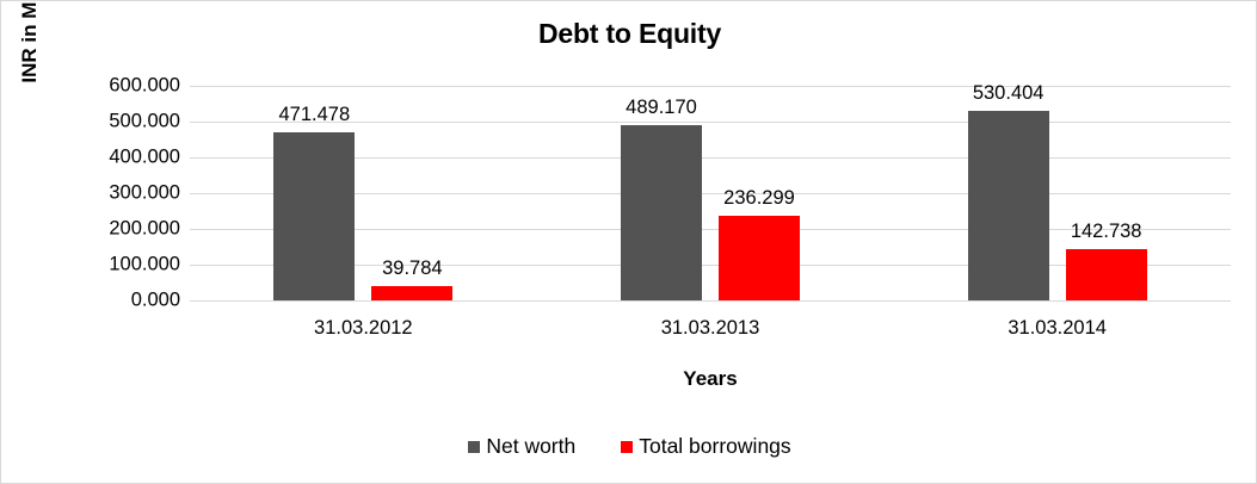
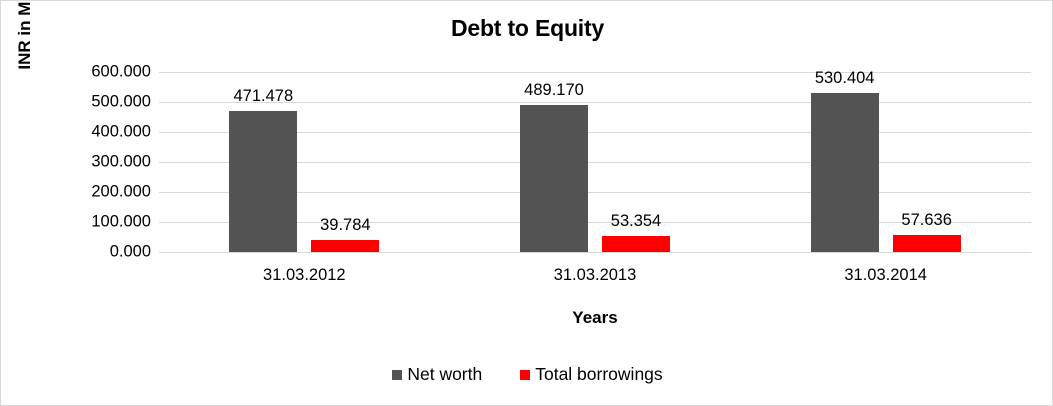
Total borrowings/31.03.2013: 236.299 -> 53.354
Total borrowings/31.03.2014: 142.738 -> 57.636
